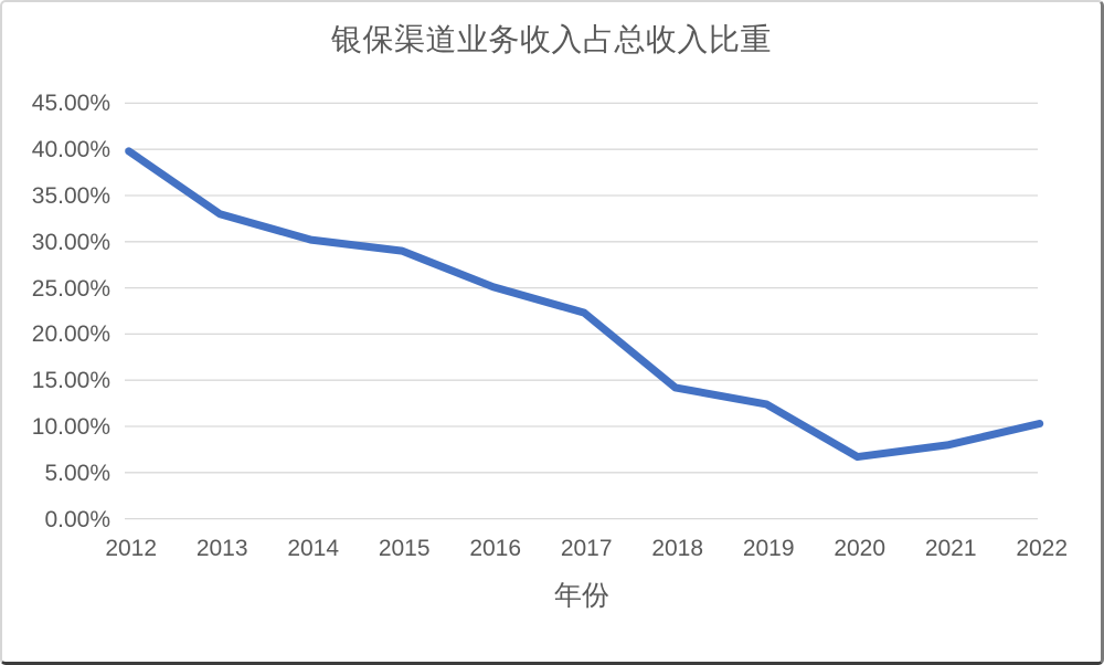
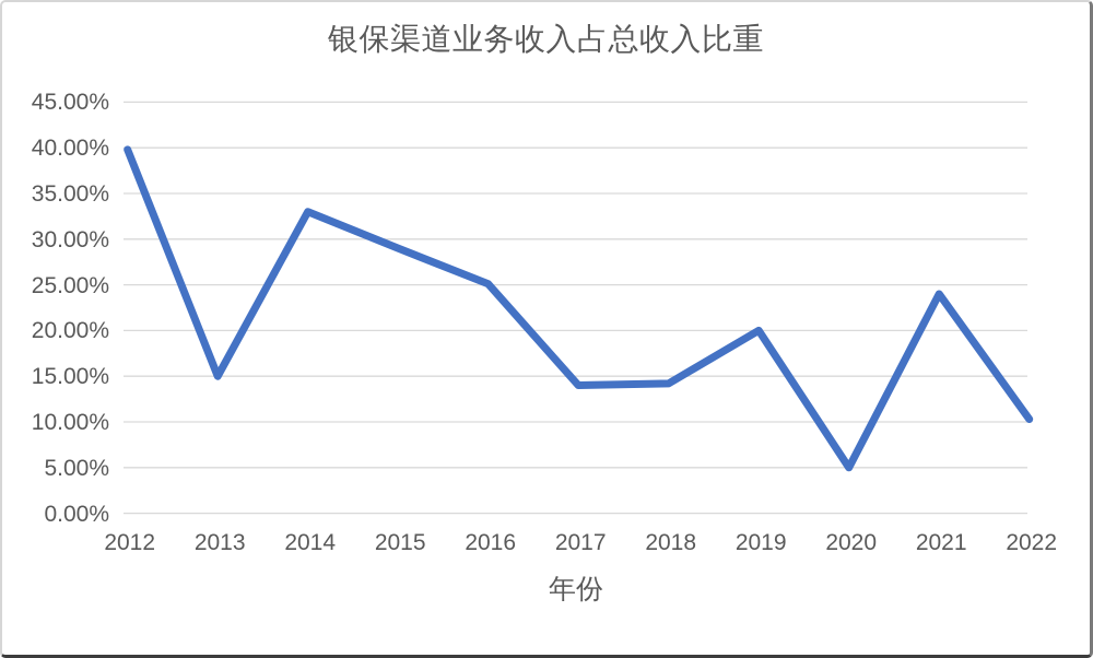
2013: 33% -> 15%
2014: 30% -> 33%
2017: 22% -> 14%
2019: 12% -> 20%
2020: 7% -> 5%
2021: 8% -> 24%
